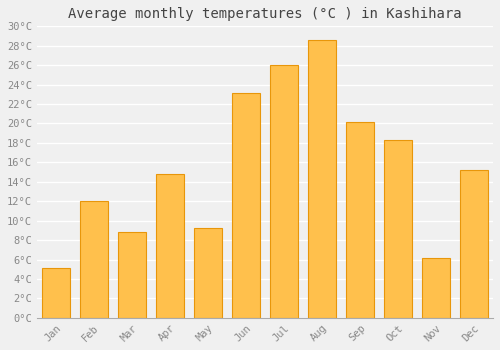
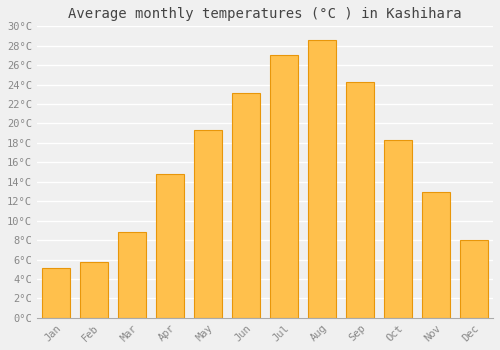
Feb: 12.0°C -> 5.7°C
May: 9.2°C -> 19.3°C
Jul: 26.0°C -> 27.0°C
Sep: 20.2°C -> 24.3°C
Nov: 6.2°C -> 13.0°C
Dec: 15.2°C -> 8.0°C
